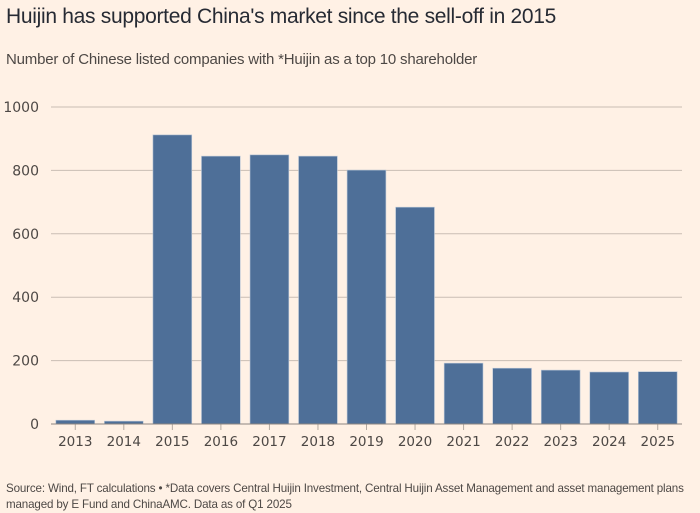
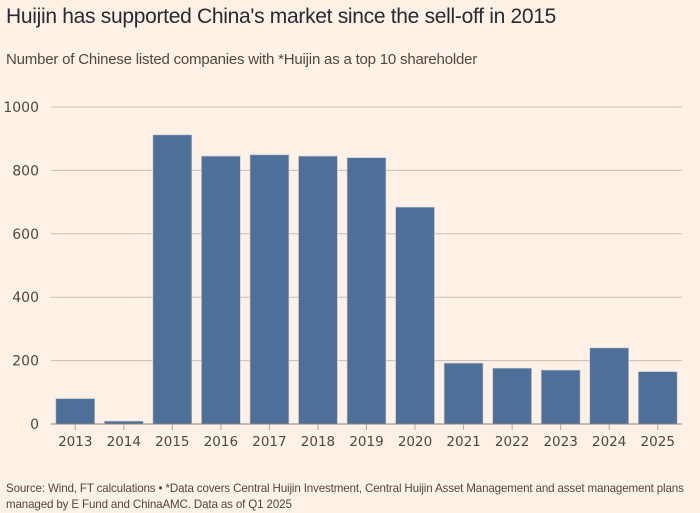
2013: 10 -> 80
2019: 800 -> 840
2024: 160 -> 240
